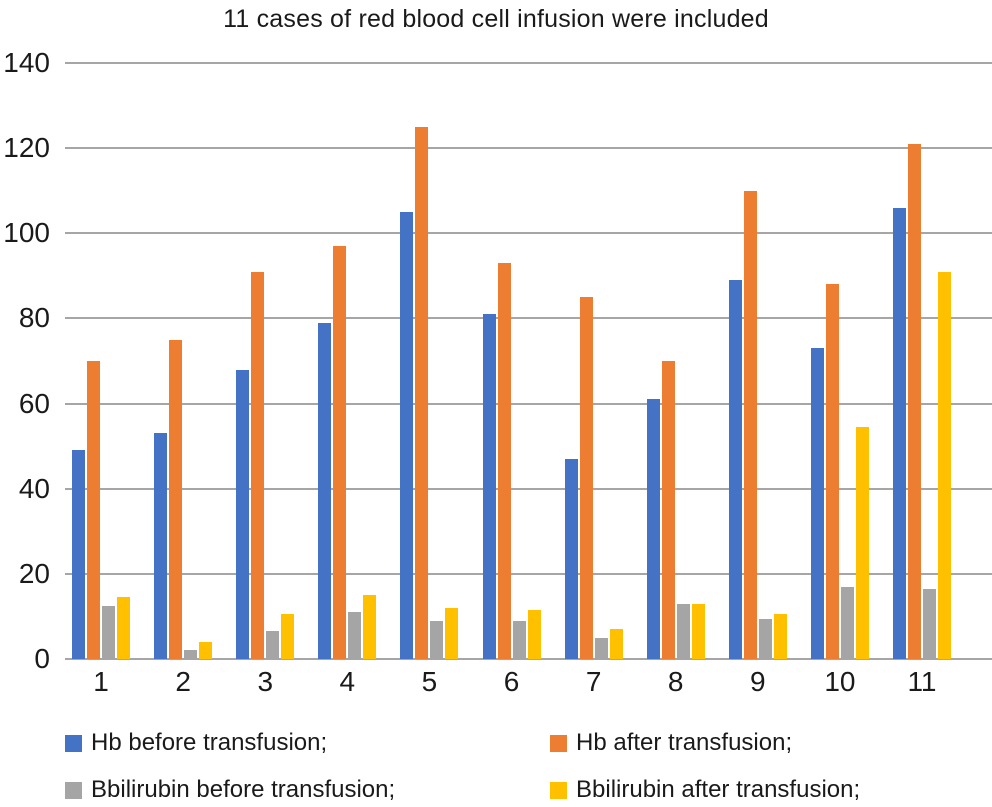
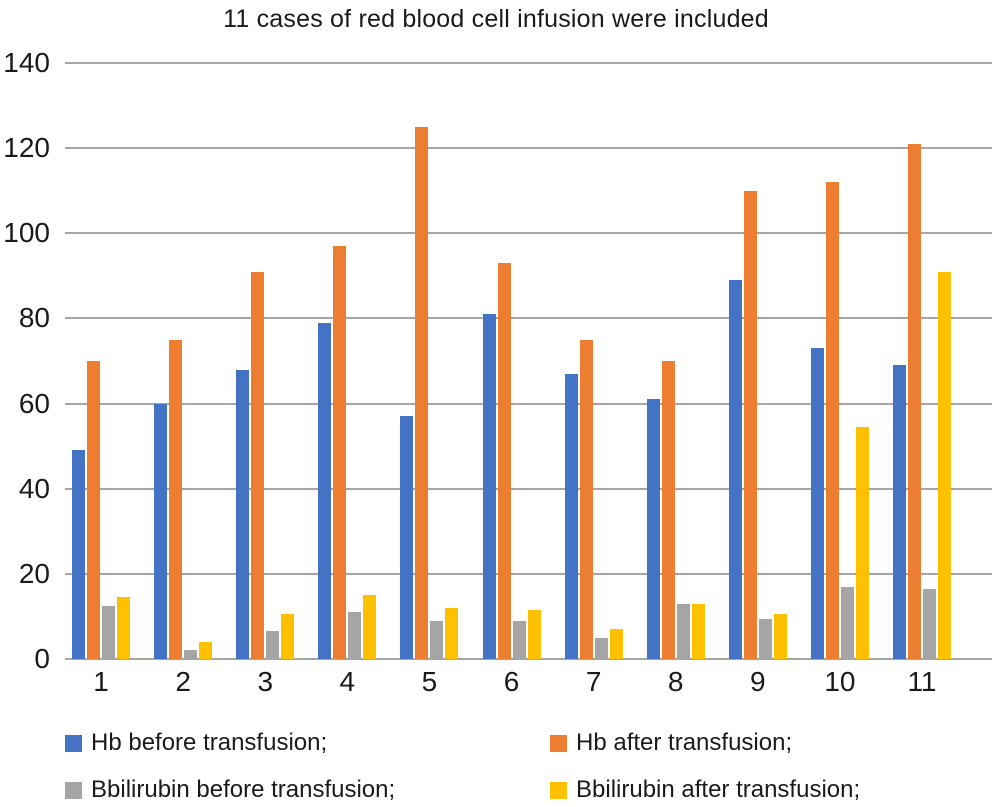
Hb before transfusion;/2: 53 -> 60
Hb before transfusion;/5: 105 -> 57
Hb before transfusion;/7: 47 -> 67
Hb after transfusion;/7: 85 -> 75
Hb after transfusion;/10: 88 -> 112
Hb before transfusion;/11: 106 -> 69
